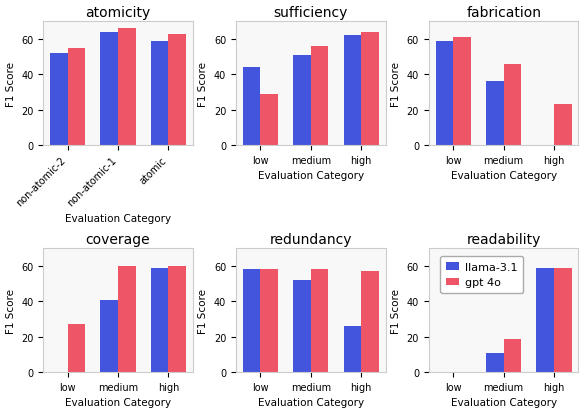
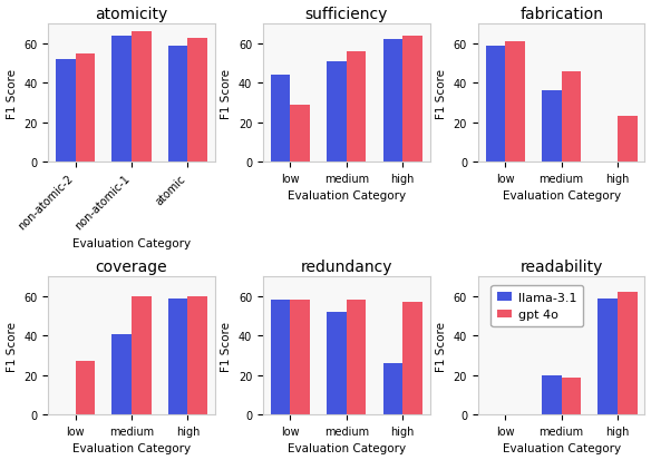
readability/llama-3.1/medium: 11 -> 20
readability/gpt 4o/high: 59 -> 62
